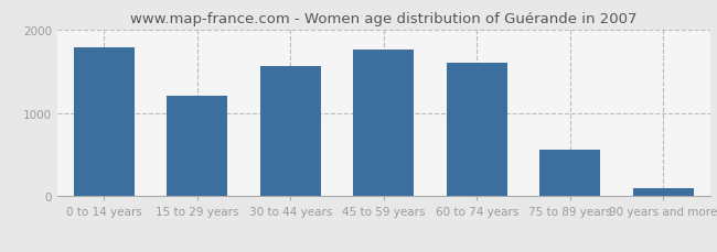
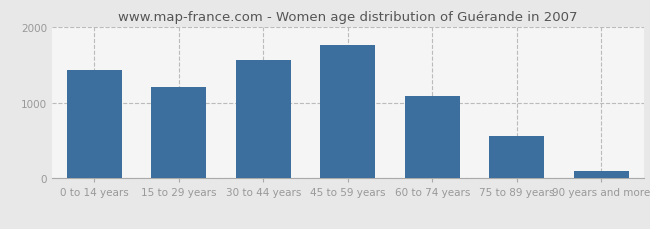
0 to 14 years: 1780 -> 1430
60 to 74 years: 1600 -> 1080
